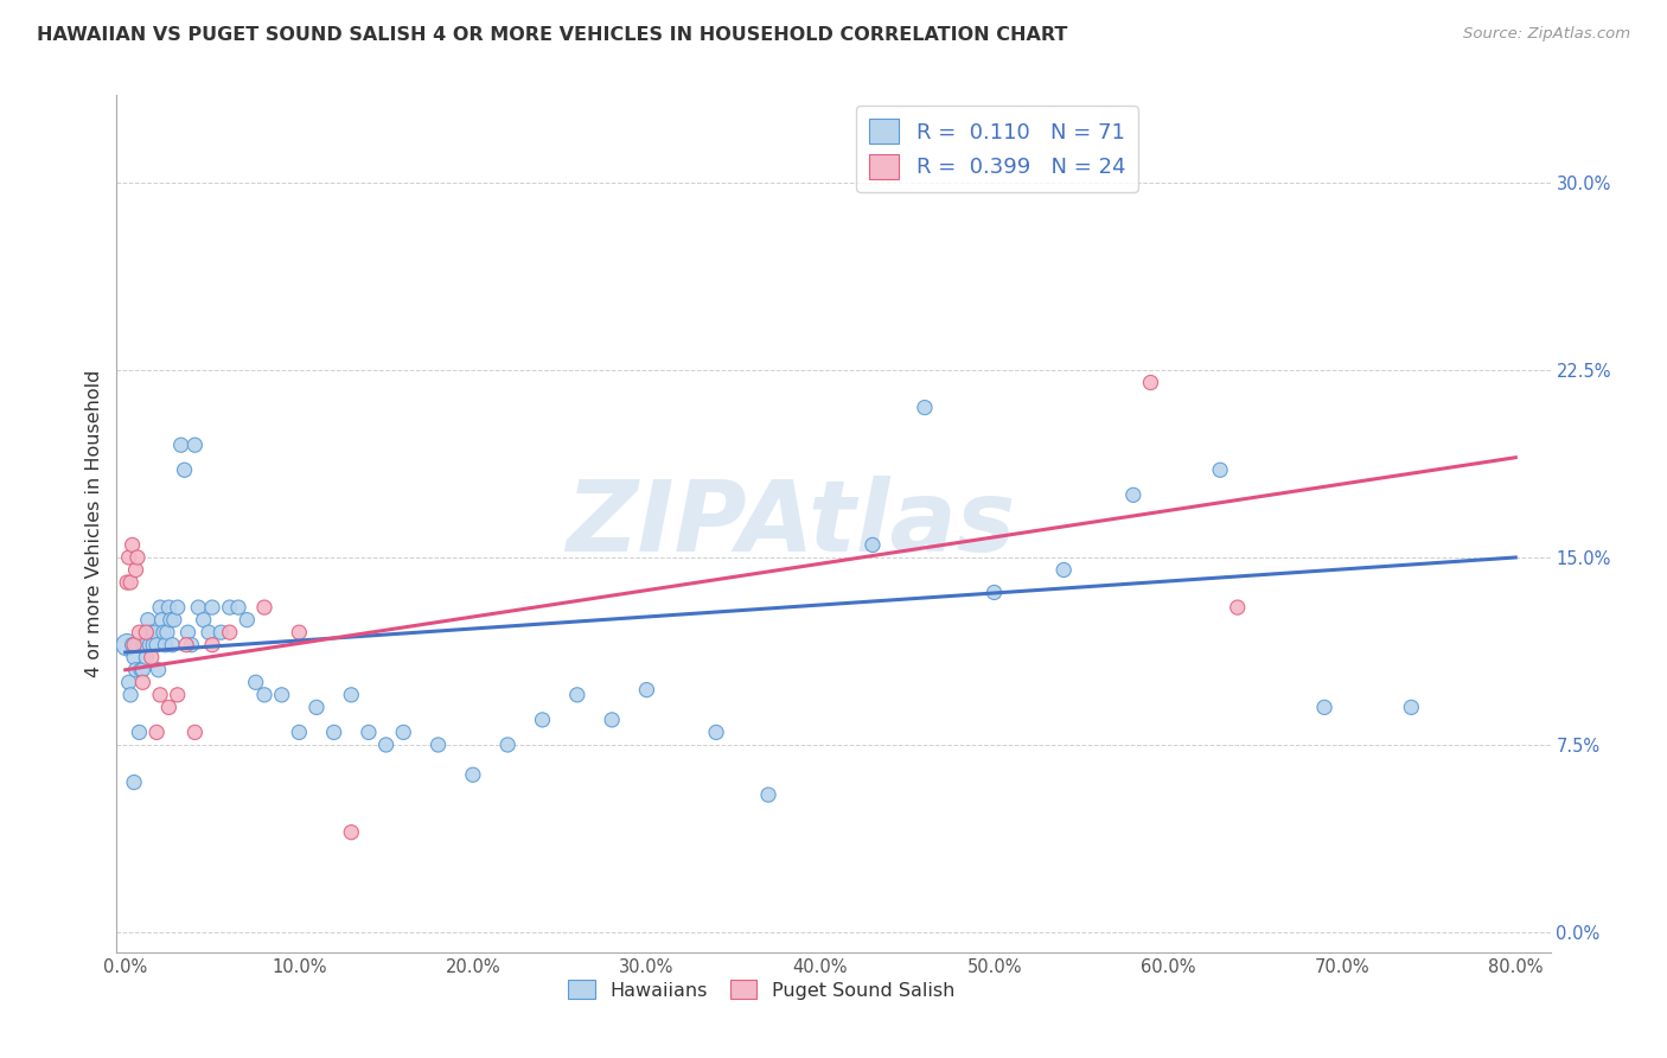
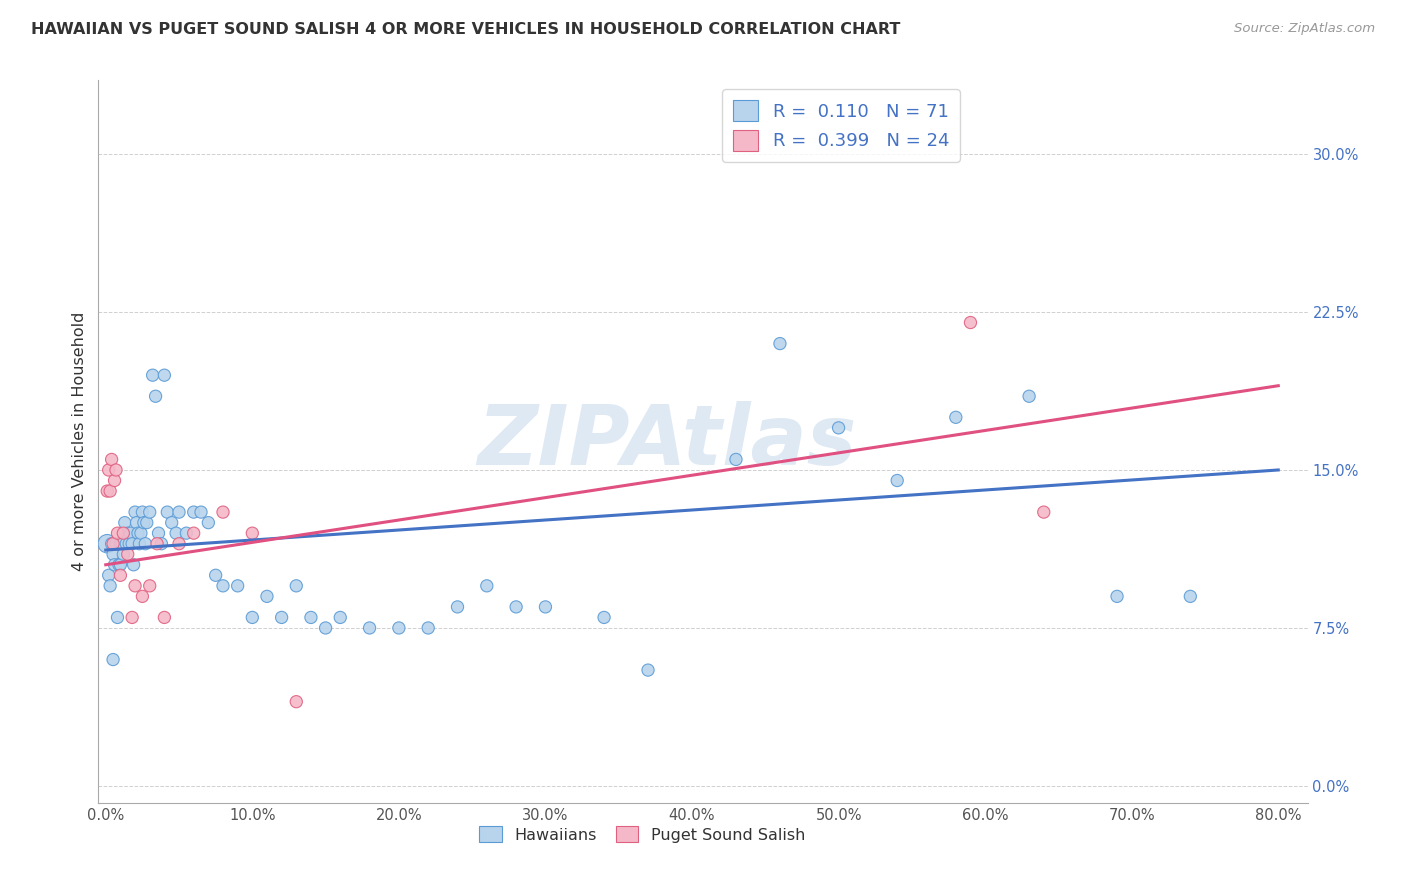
Hawaiians/20.0%: 6.3% -> 7.5%
Hawaiians/30.0%: 9.7% -> 8.5%
Hawaiians/50.0%: 13.6% -> 17.0%
